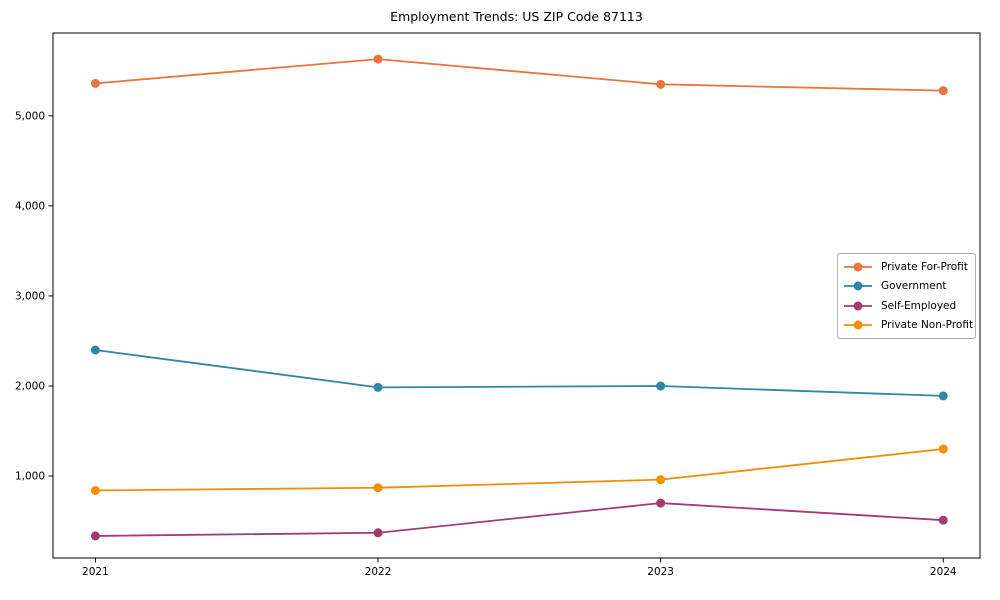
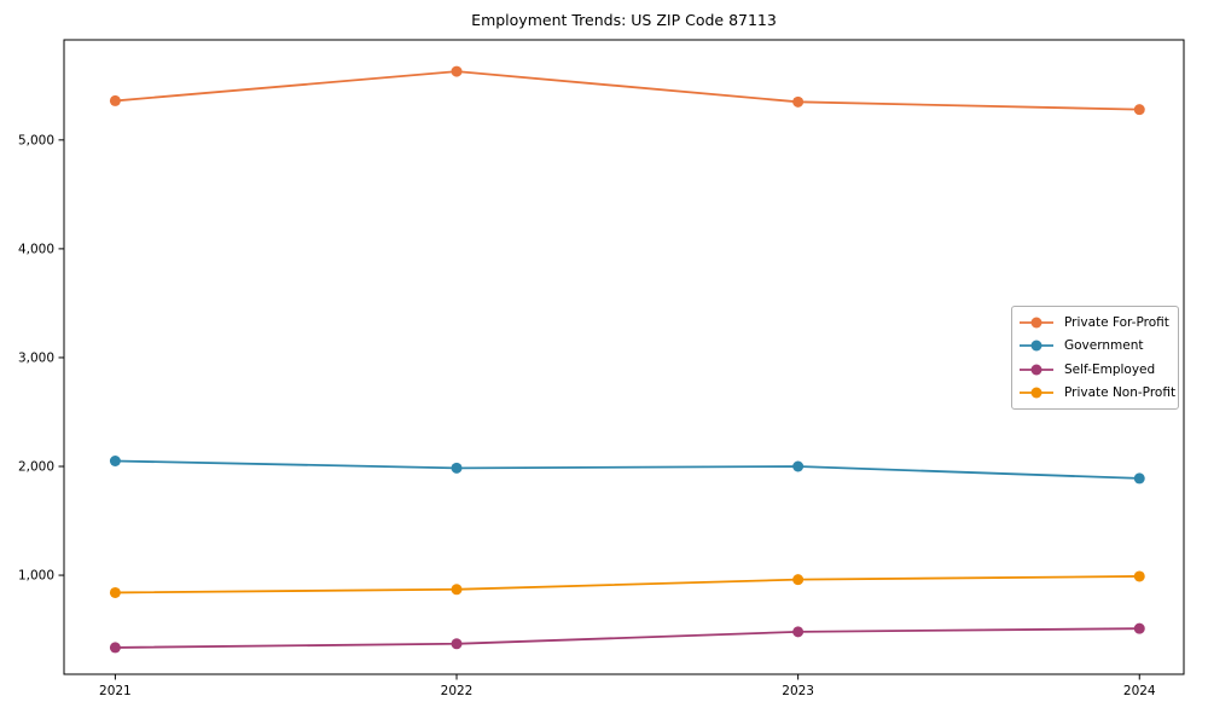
Government/2021: 2400 -> 2000
Self-Employed/2023: 700 -> 500
Private Non-Profit/2024: 1300 -> 1000
